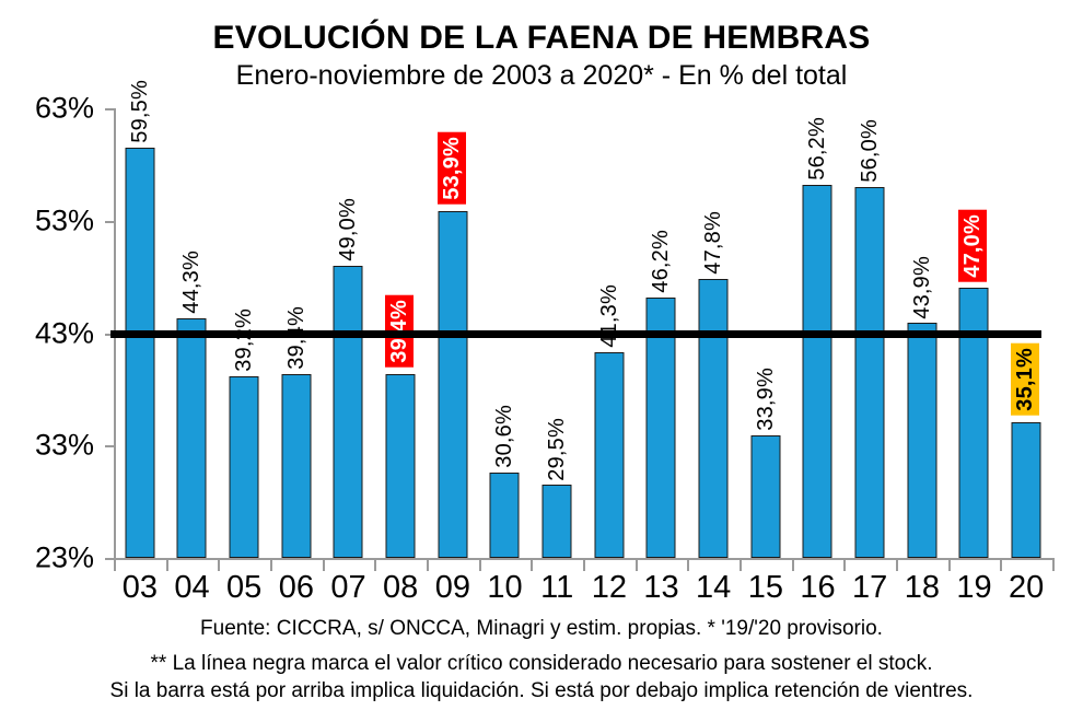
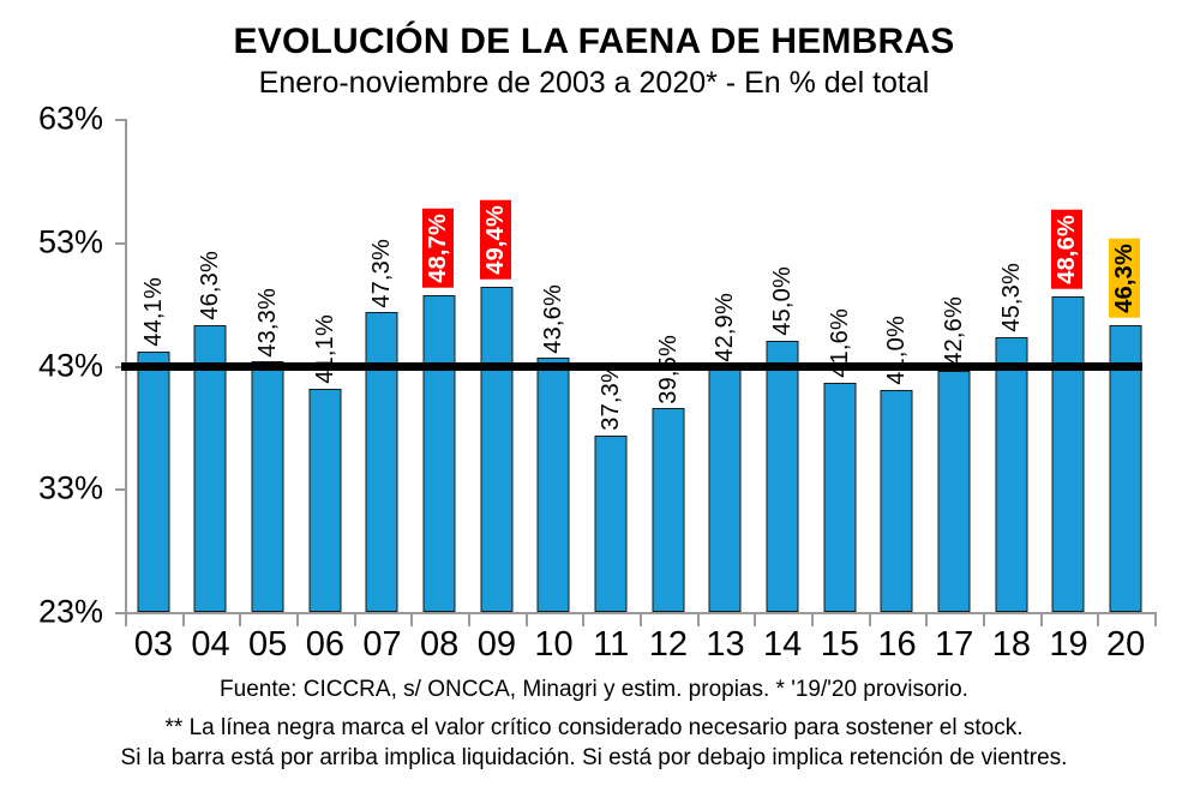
03: 59,5% -> 44,1%
04: 44,3% -> 46,3%
05: 39,2% -> 43,3%
06: 39,4% -> 41,1%
07: 49,0% -> 47,3%
08: 39,4% -> 48,7%
09: 53,9% -> 49,4%
10: 30,6% -> 43,6%
11: 29,5% -> 37,3%
12: 41,3% -> 39,5%
13: 46,2% -> 42,9%
14: 47,8% -> 45,0%
15: 33,9% -> 41,6%
16: 56,2% -> 41,0%
17: 56,0% -> 42,6%
18: 43,9% -> 45,3%
19: 47,0% -> 48,6%
20: 35,1% -> 46,3%
